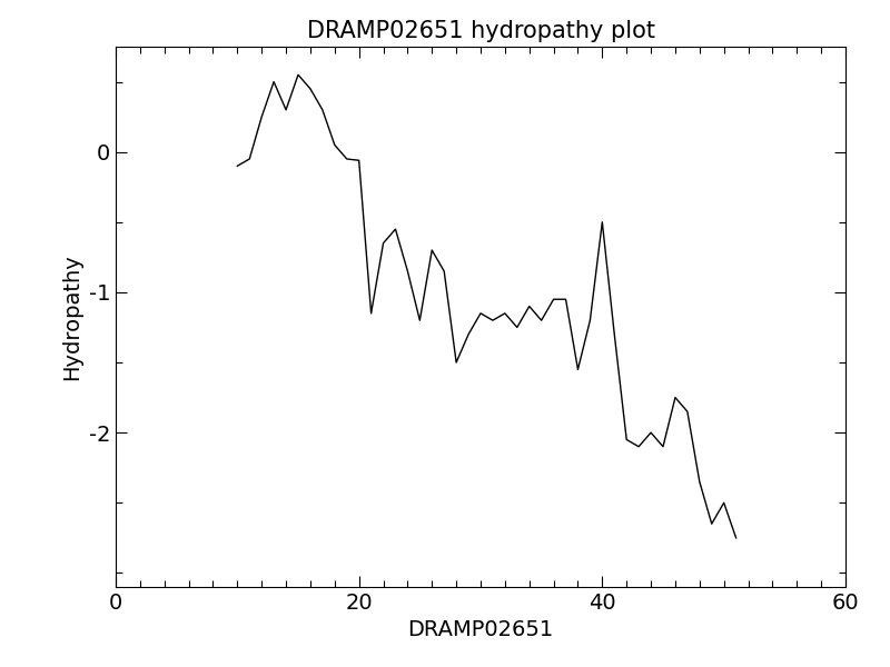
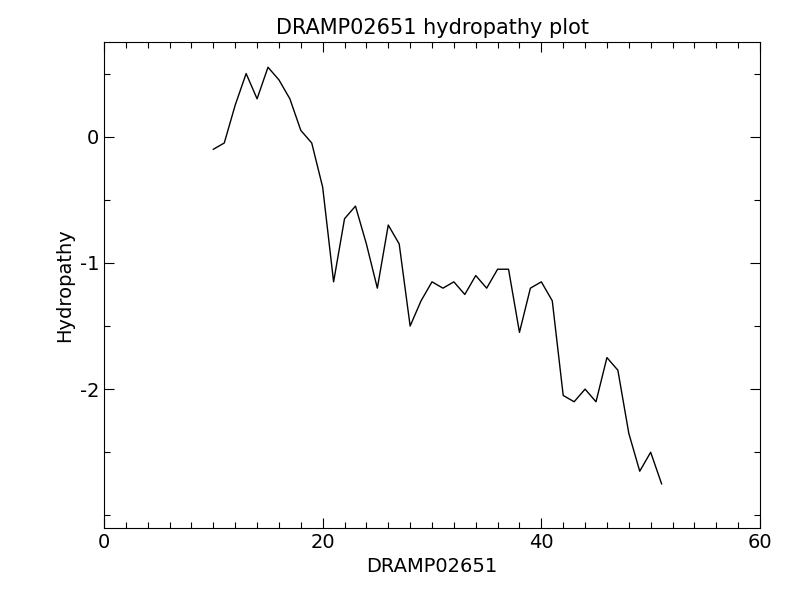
20: -0.06 -> -0.40
40: -0.50 -> -1.15
